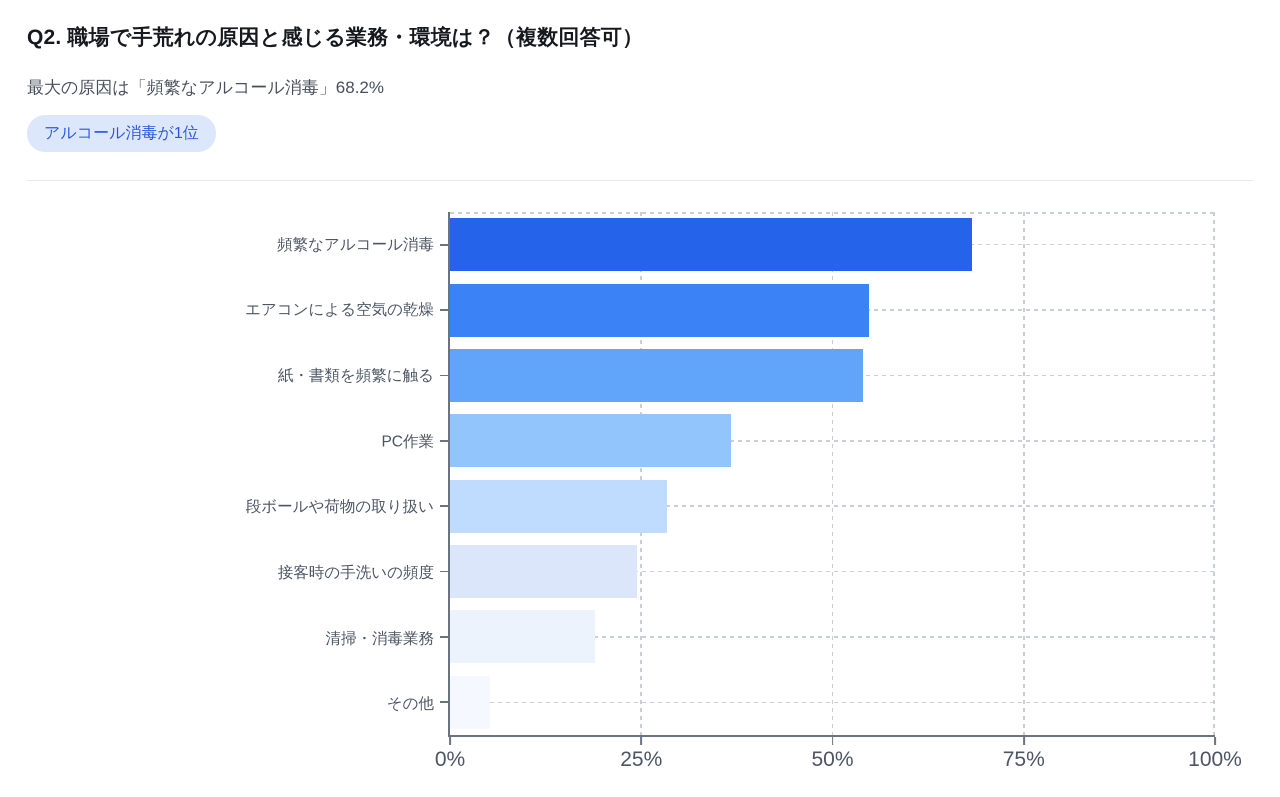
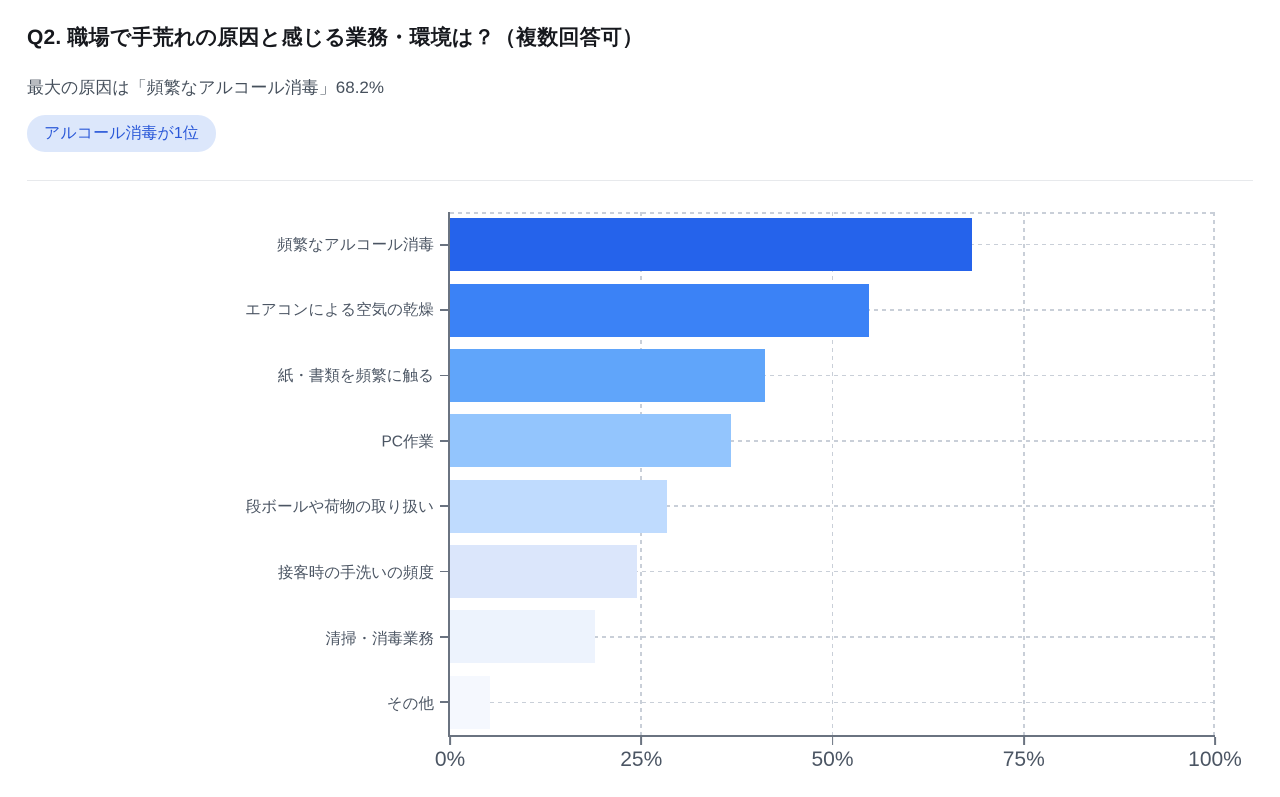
紙・書類を頻繁に触る: 54% -> 41%
